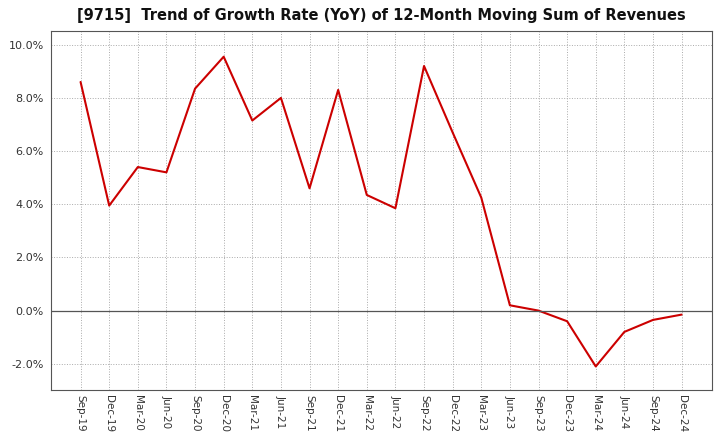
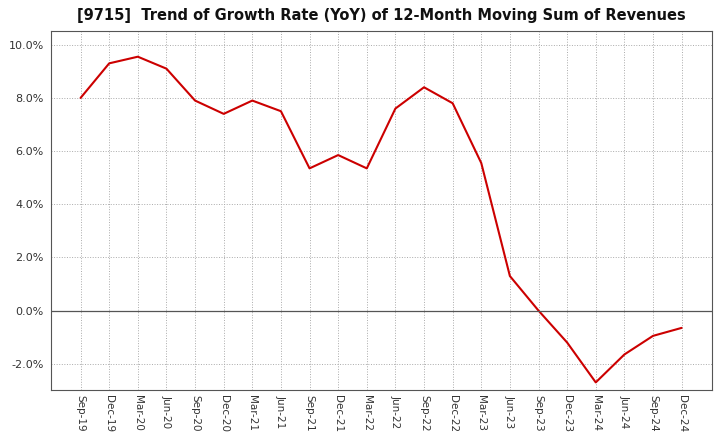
Sep-19: 8.60% -> 8.00%
Dec-19: 3.95% -> 9.30%
Mar-20: 5.40% -> 9.55%
Jun-20: 5.20% -> 9.10%
Sep-20: 8.35% -> 7.90%
Dec-20: 9.55% -> 7.40%
Mar-21: 7.15% -> 7.90%
Jun-21: 8.00% -> 7.50%
Sep-21: 4.60% -> 5.35%
Dec-21: 8.30% -> 5.85%
Mar-22: 4.35% -> 5.35%
Jun-22: 3.85% -> 7.60%
Sep-22: 9.20% -> 8.40%
Dec-22: 6.70% -> 7.80%
Mar-23: 4.25% -> 5.55%
Jun-23: 0.20% -> 1.30%
Dec-23: -0.40% -> -1.20%
Mar-24: -2.10% -> -2.70%
Jun-24: -0.80% -> -1.65%
Sep-24: -0.35% -> -0.95%
Dec-24: -0.15% -> -0.65%
